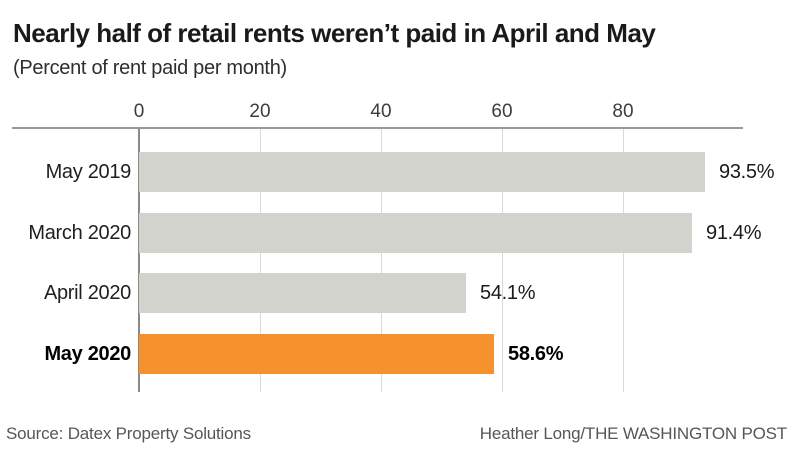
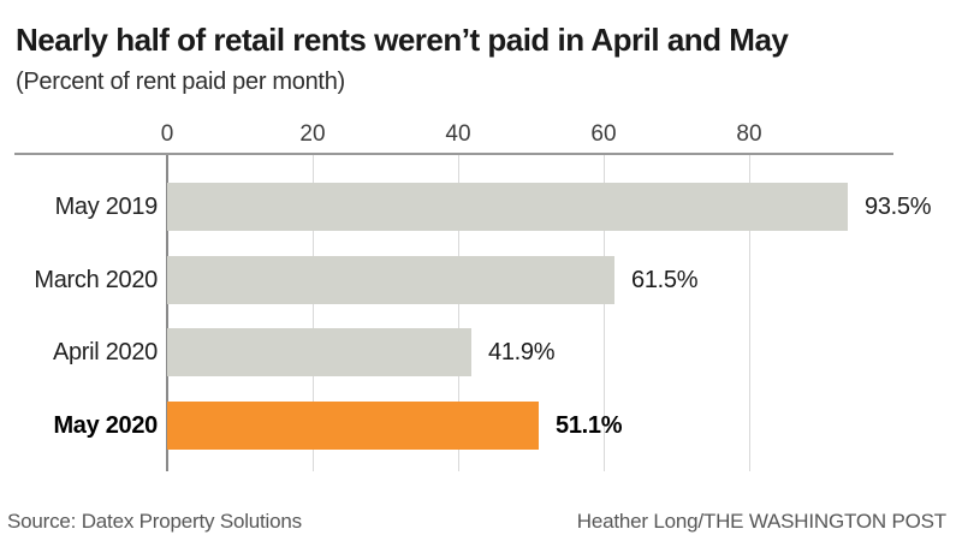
March 2020: 91.4% -> 61.5%
April 2020: 54.1% -> 41.9%
May 2020: 58.6% -> 51.1%
